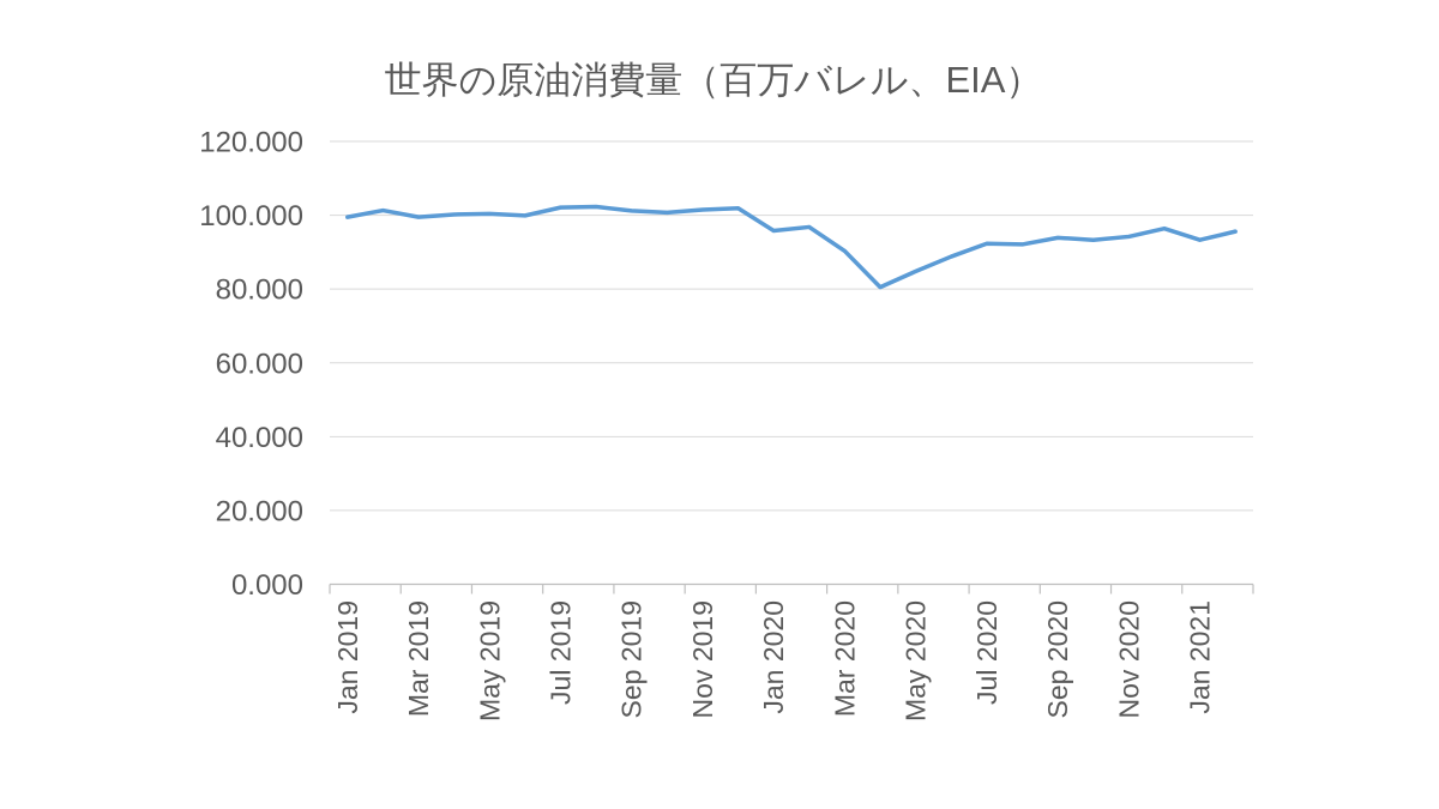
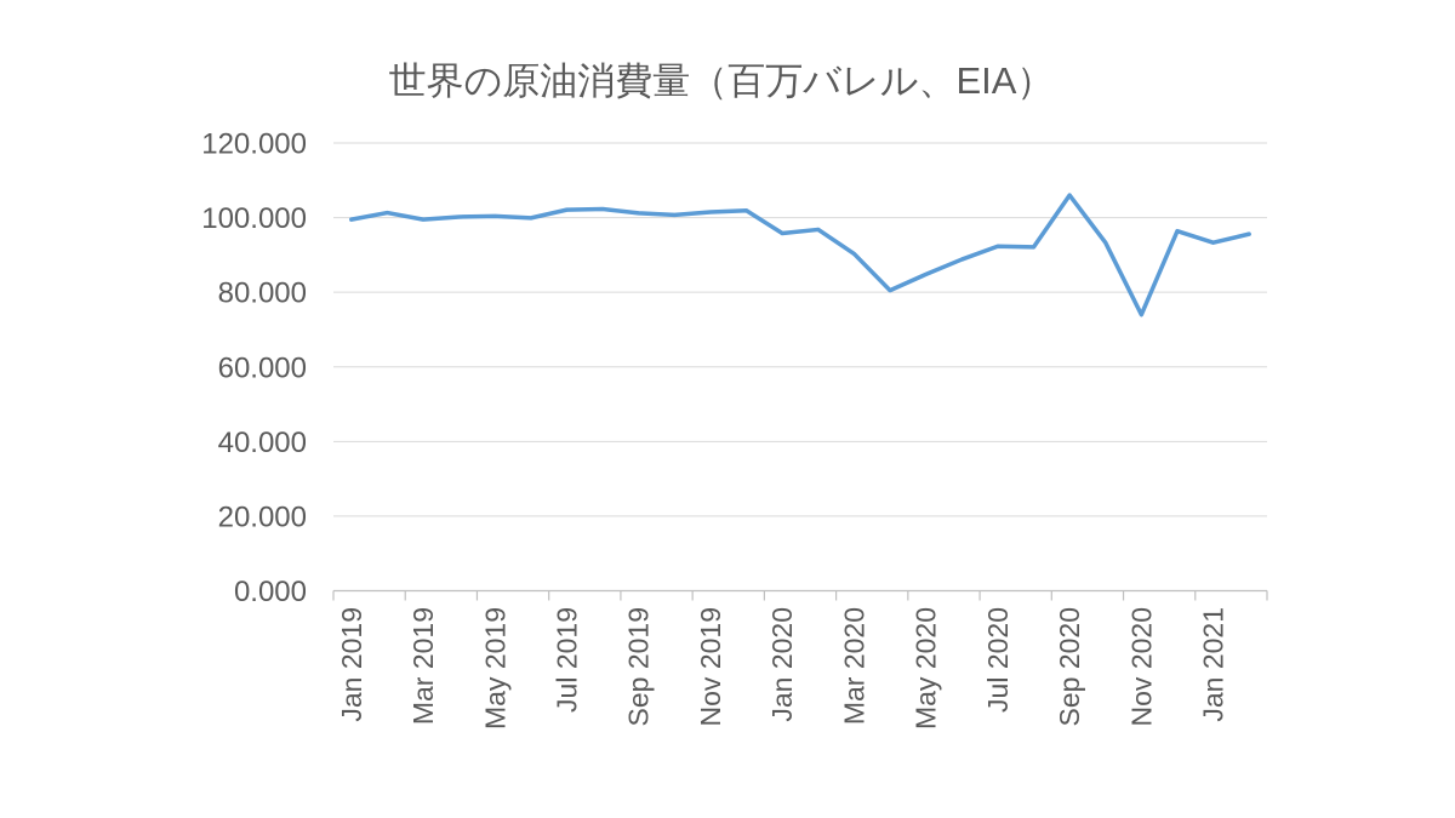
Sep 2020: 94 -> 106
Nov 2020: 94 -> 74
